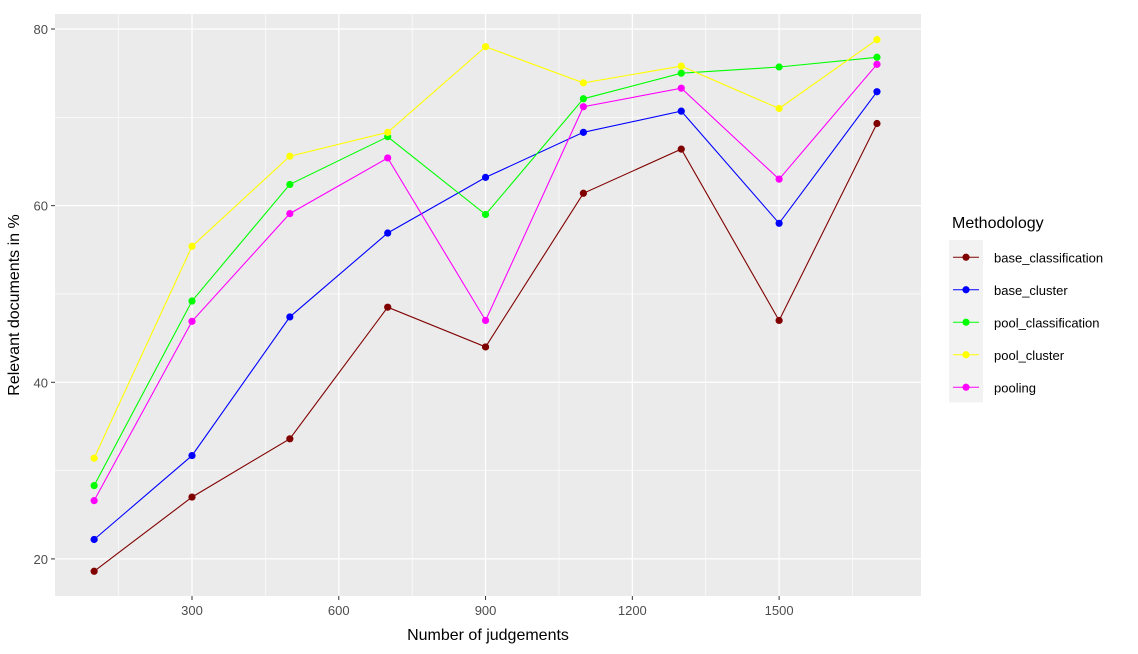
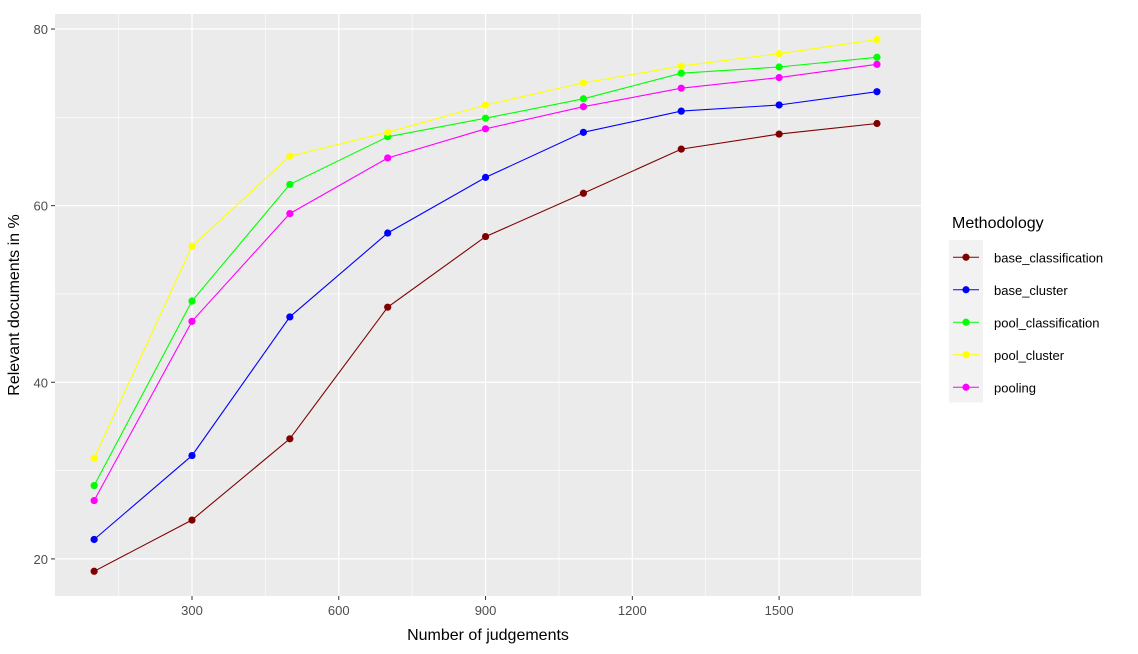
base_classification/300: 27 -> 24
base_classification/900: 44 -> 56
pool_classification/900: 59 -> 70
pool_cluster/900: 78 -> 71
pooling/900: 47 -> 69
base_classification/1500: 47 -> 68
base_cluster/1500: 58 -> 71
pool_cluster/1500: 71 -> 77
pooling/1500: 63 -> 74
